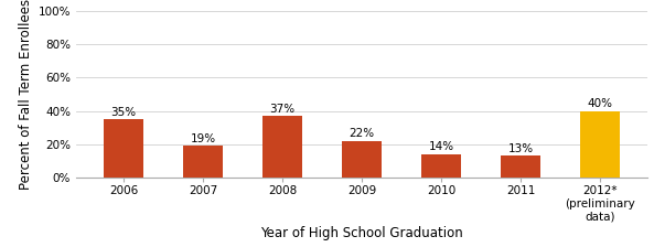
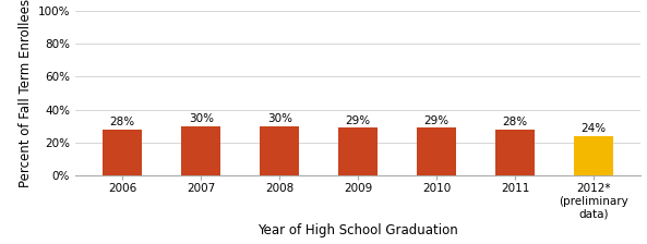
2006: 35% -> 28%
2007: 19% -> 30%
2008: 37% -> 30%
2009: 22% -> 29%
2010: 14% -> 29%
2011: 13% -> 28%
2012* (preliminary data): 40% -> 24%
